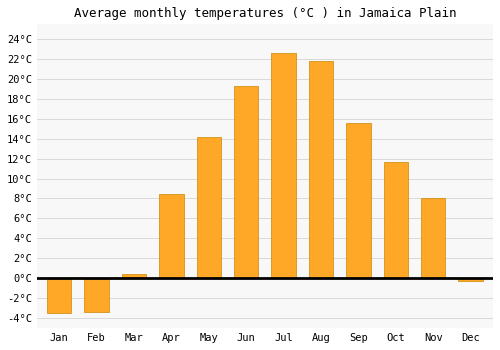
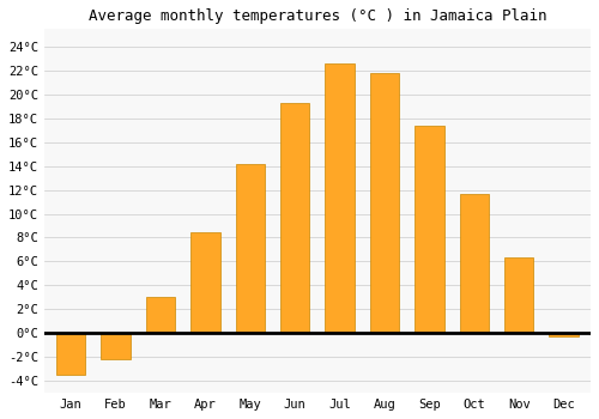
Feb: -3.4°C -> -2.2°C
Mar: 0.4°C -> 3.0°C
Sep: 15.6°C -> 17.4°C
Nov: 8.0°C -> 6.3°C
